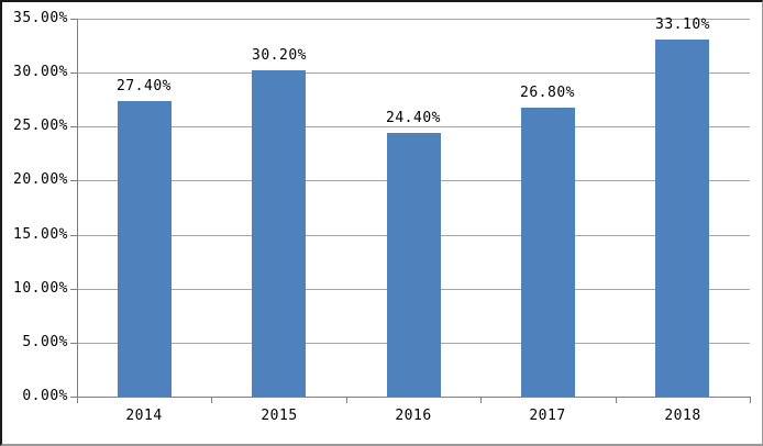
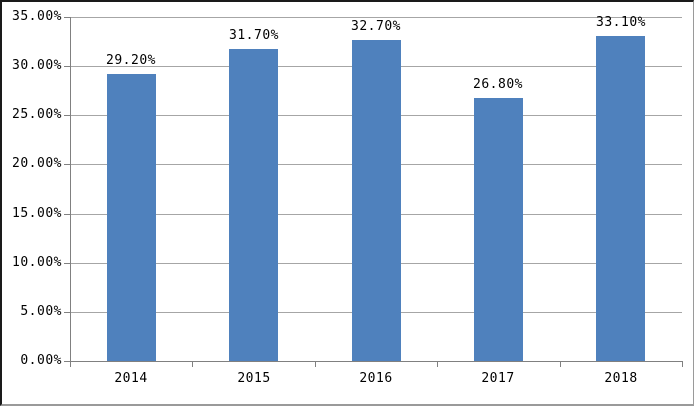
2014: 27.40% -> 29.20%
2015: 30.20% -> 31.70%
2016: 24.40% -> 32.70%
